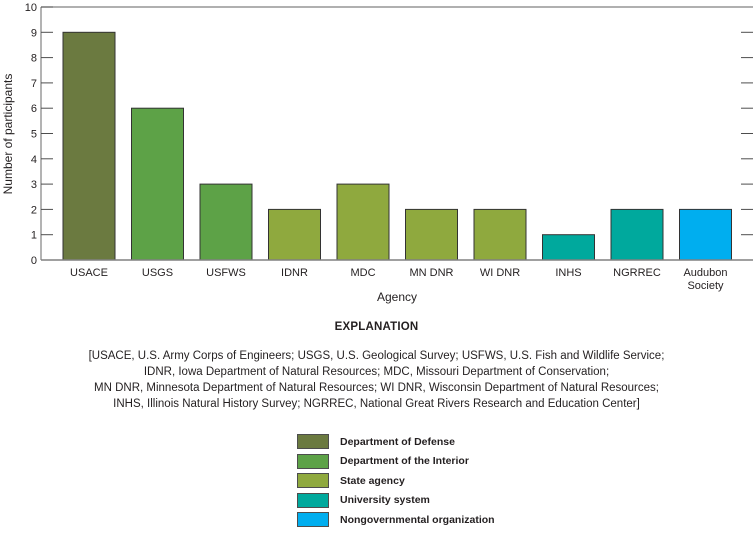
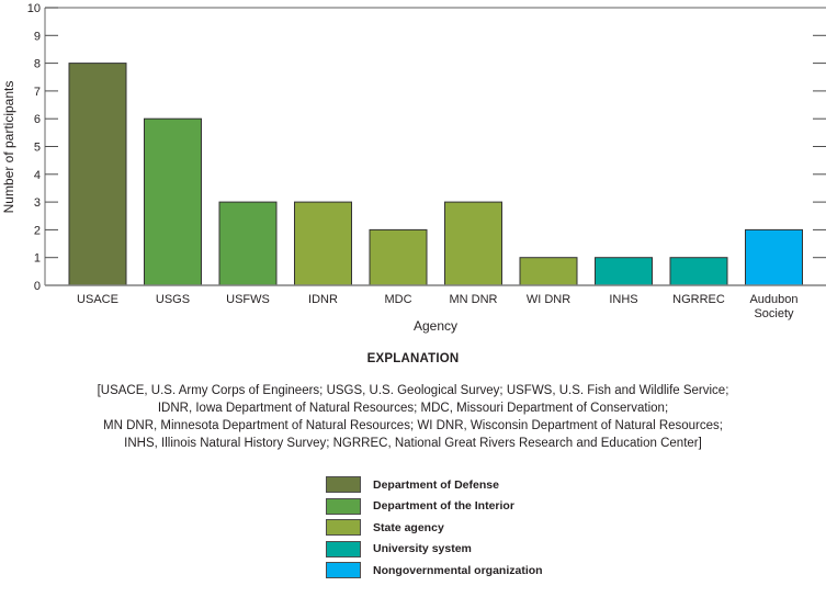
USACE: 9 -> 8
IDNR: 2 -> 3
MDC: 3 -> 2
MN DNR: 2 -> 3
WI DNR: 2 -> 1
NGRREC: 2 -> 1
